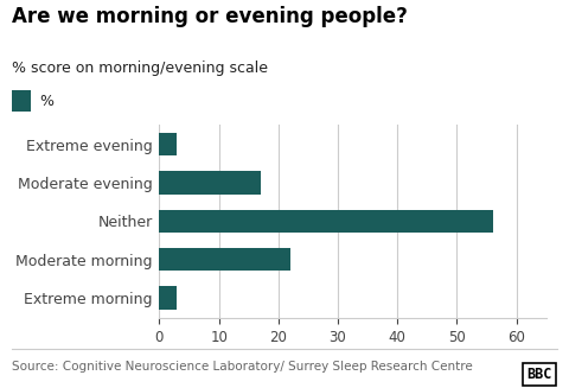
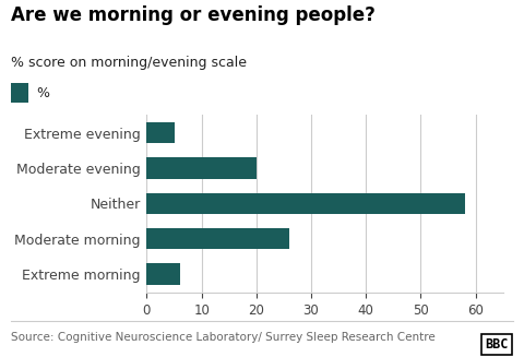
Extreme evening: 3 -> 5
Moderate evening: 17 -> 20
Neither: 56 -> 58
Moderate morning: 22 -> 26
Extreme morning: 3 -> 6
